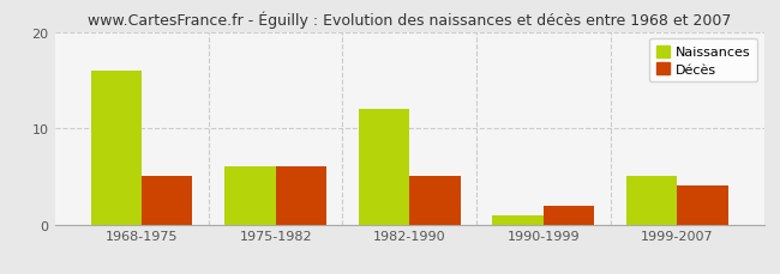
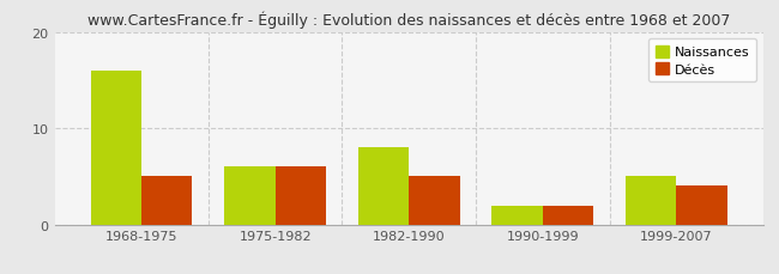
Naissances/1982-1990: 12 -> 8
Naissances/1990-1999: 1 -> 2
